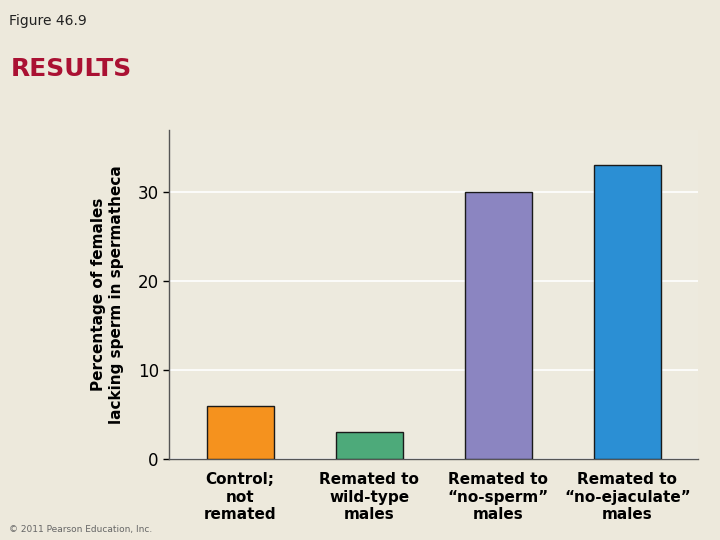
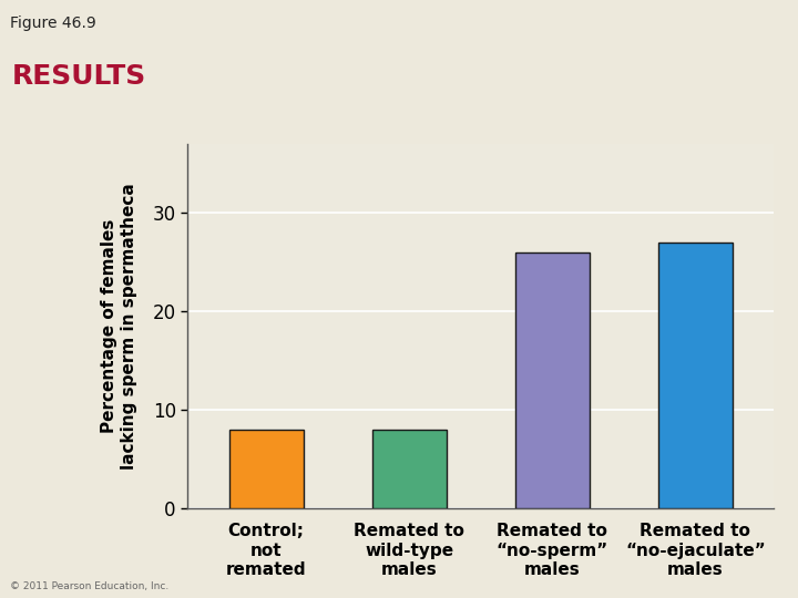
Control; not remated: 6 -> 8
Remated to wild-type males: 3 -> 8
Remated to “no-sperm” males: 30 -> 26
Remated to “no-ejaculate” males: 33 -> 27
